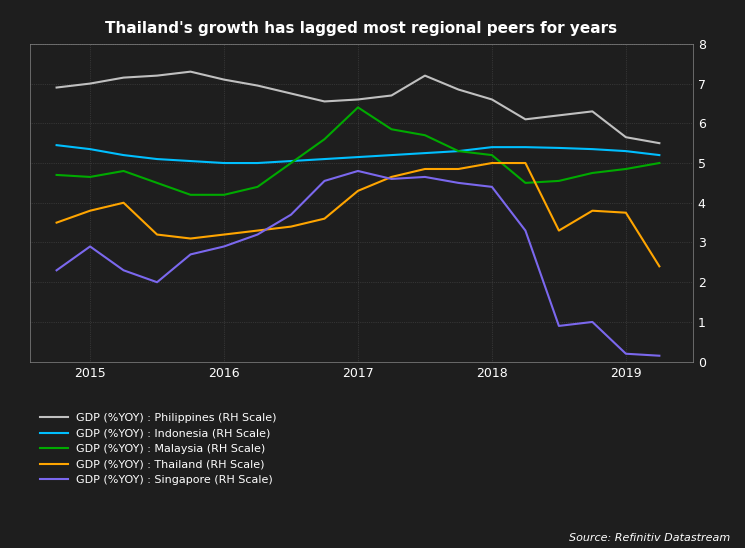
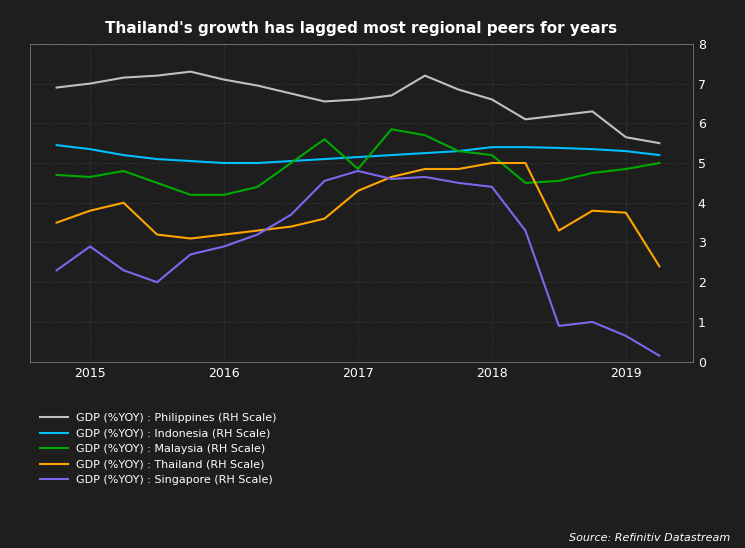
GDP (%YOY) : Malaysia (RH Scale)/2017: 6.40 -> 4.85
GDP (%YOY) : Singapore (RH Scale)/2019: 0.20 -> 0.65
